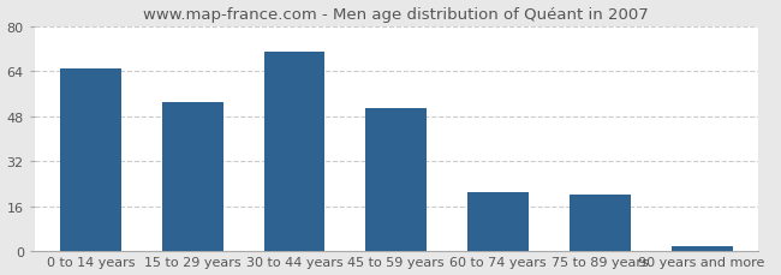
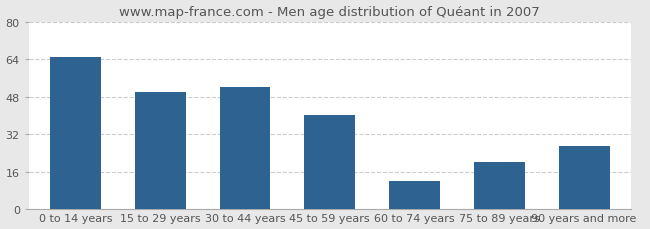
15 to 29 years: 53 -> 50
30 to 44 years: 71 -> 52
45 to 59 years: 51 -> 40
60 to 74 years: 21 -> 12
90 years and more: 2 -> 27
